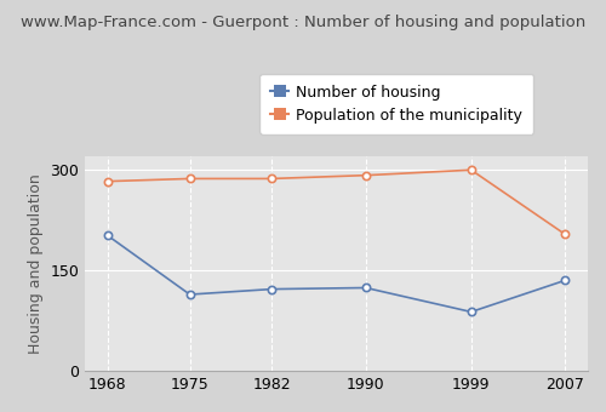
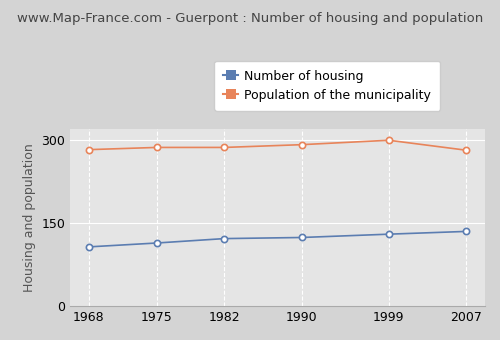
Number of housing/1968: 202 -> 107
Number of housing/1999: 88 -> 130
Population of the municipality/2007: 204 -> 282
